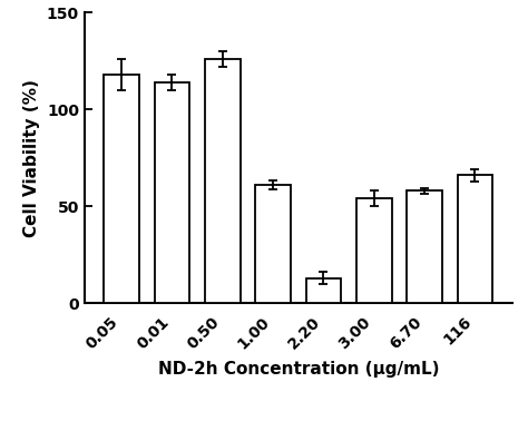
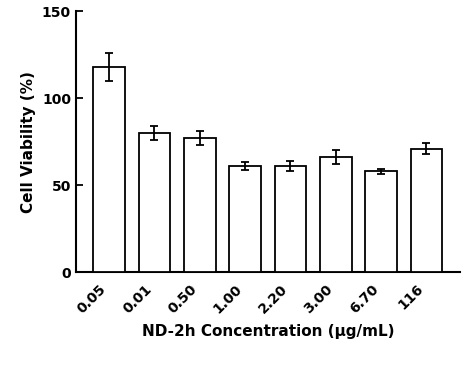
0.01: 114 -> 80
0.50: 126 -> 77
2.20: 13 -> 61
3.00: 54 -> 66
116: 66 -> 71
